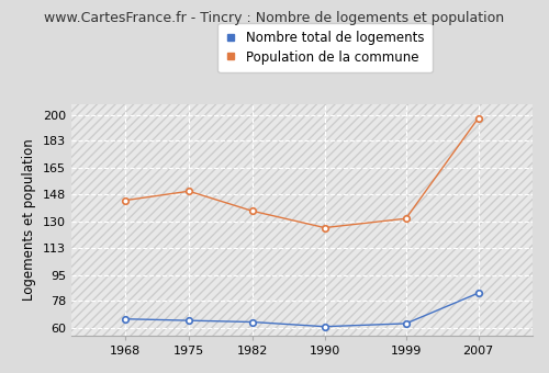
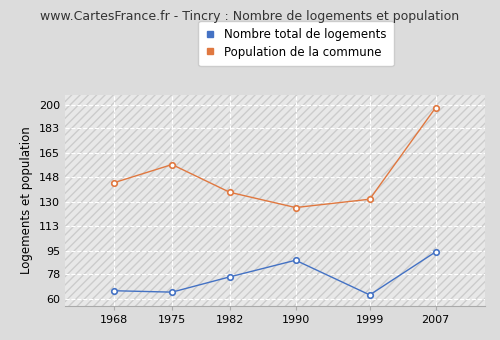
Population de la commune/1975: 150 -> 157
Nombre total de logements/1982: 64 -> 76
Nombre total de logements/1990: 61 -> 88
Nombre total de logements/2007: 83 -> 94
